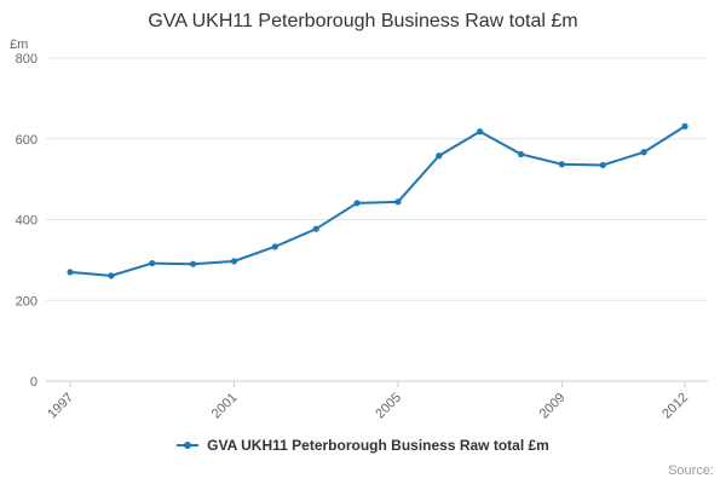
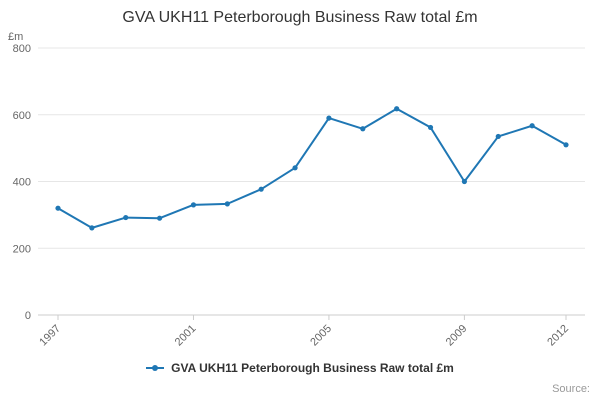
1997: 270 -> 320
2001: 300 -> 330
2005: 440 -> 590
2009: 540 -> 400
2012: 630 -> 510
